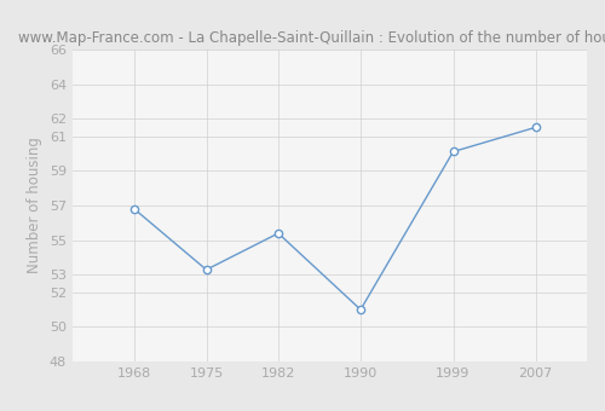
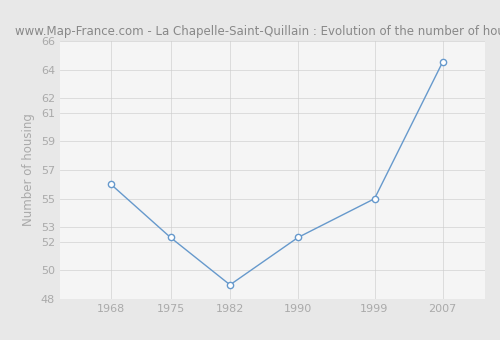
1968: 56.8 -> 56.0
1975: 53.3 -> 52.3
1982: 55.4 -> 49.0
1990: 51.0 -> 52.3
1999: 60.1 -> 55.0
2007: 61.5 -> 64.5
